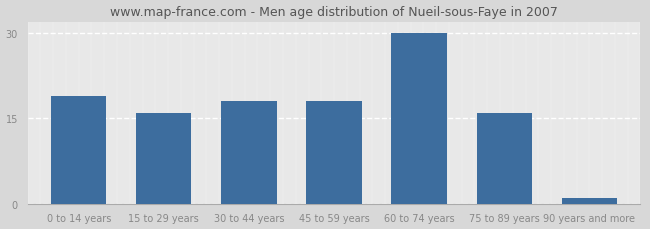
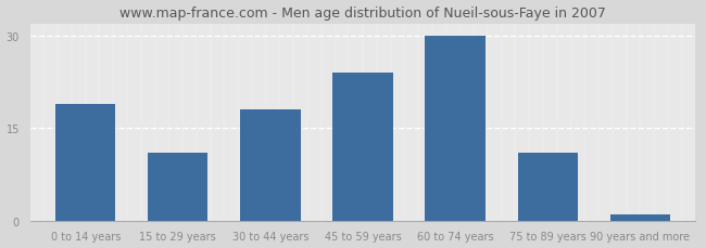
15 to 29 years: 16 -> 11
45 to 59 years: 18 -> 24
75 to 89 years: 16 -> 11
